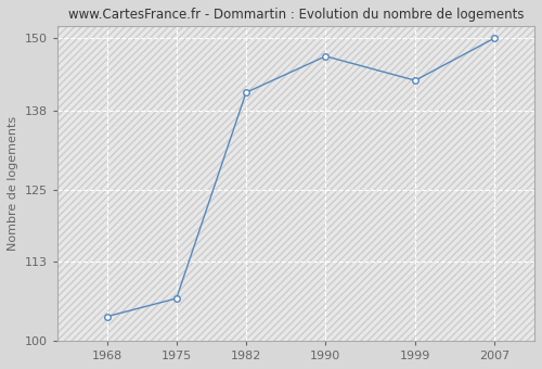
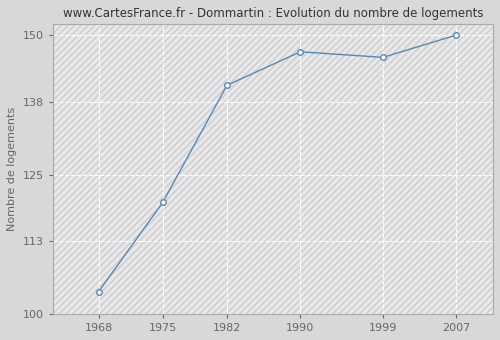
1975: 107 -> 120
1999: 143 -> 146
